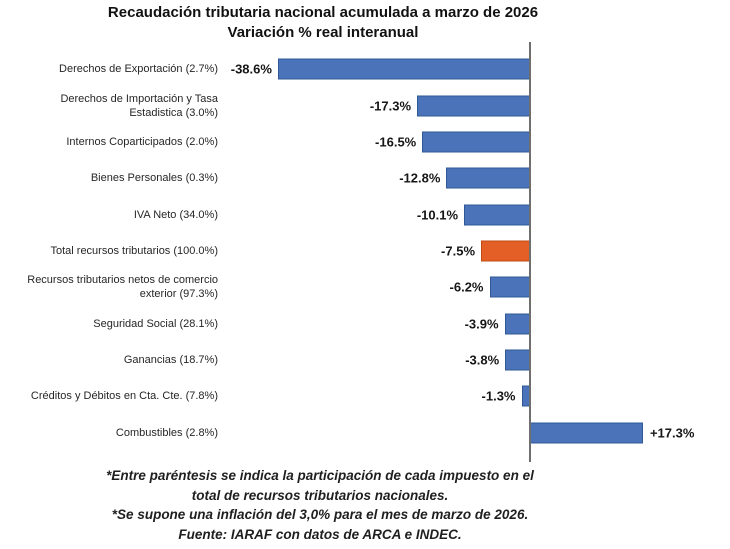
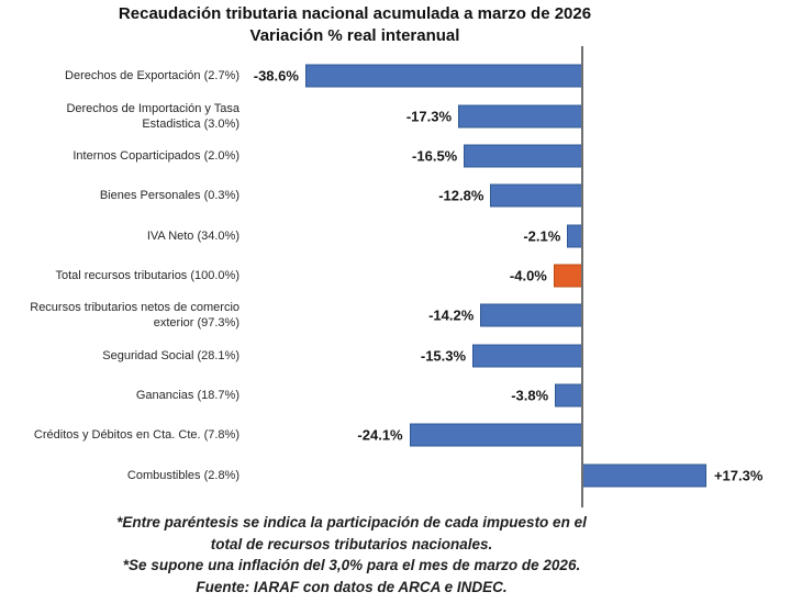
IVA Neto (34.0%): -10.1% -> -2.1%
Total recursos tributarios (100.0%): -7.5% -> -4.0%
Recursos tributarios netos de comercio exterior (97.3%): -6.2% -> -14.2%
Seguridad Social (28.1%): -3.9% -> -15.3%
Créditos y Débitos en Cta. Cte. (7.8%): -1.3% -> -24.1%
